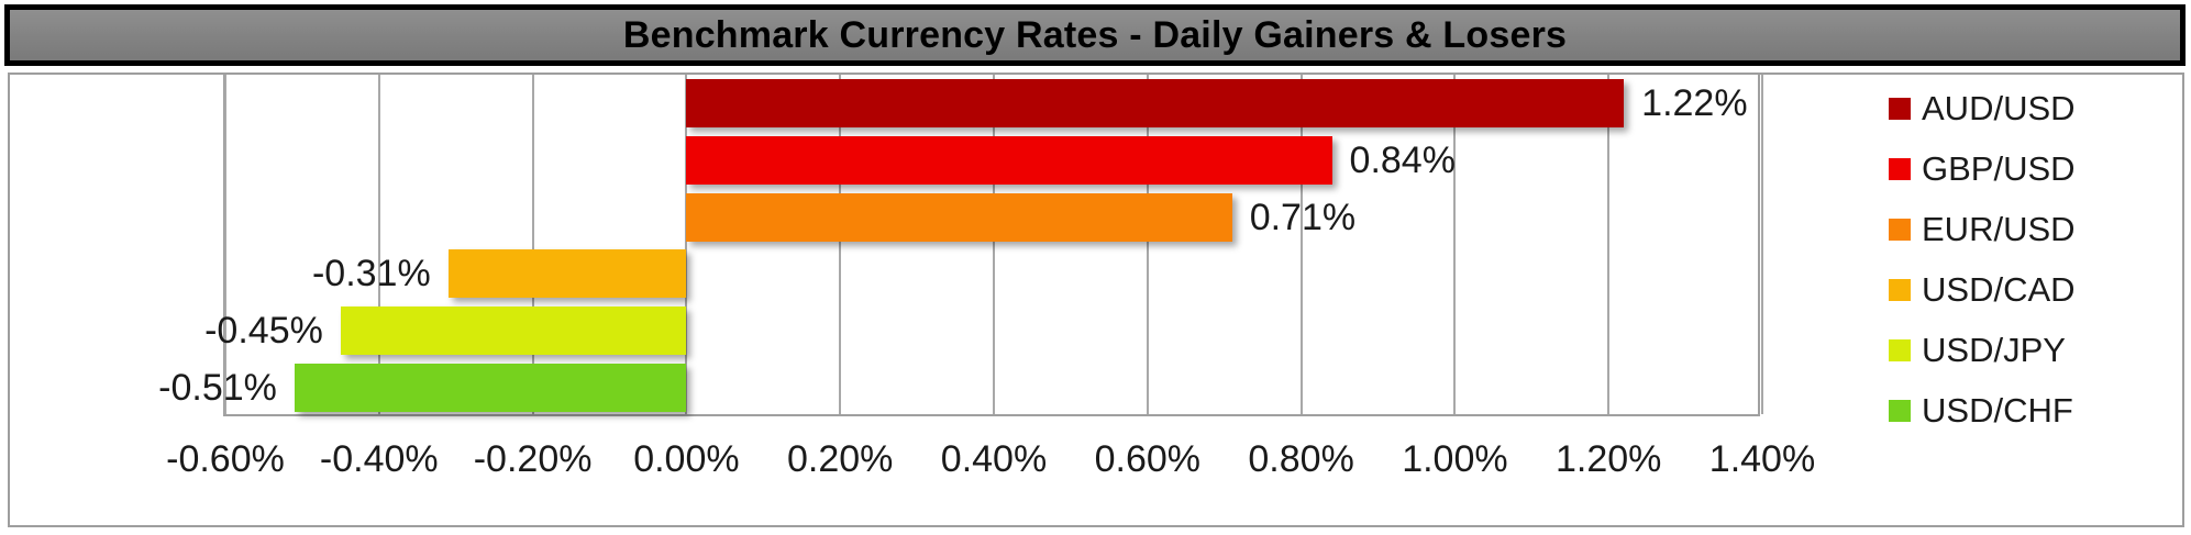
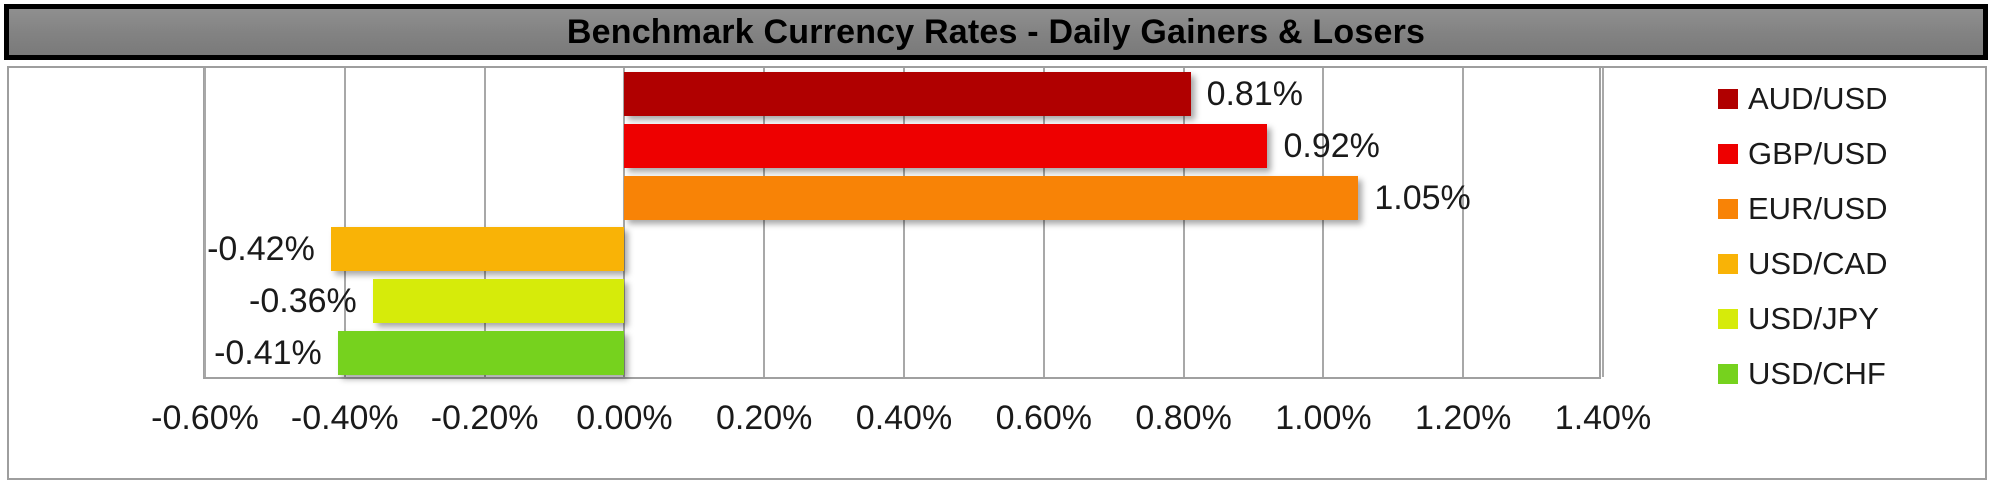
AUD/USD: 1.22% -> 0.81%
GBP/USD: 0.84% -> 0.92%
EUR/USD: 0.71% -> 1.05%
USD/CAD: -0.31% -> -0.42%
USD/JPY: -0.45% -> -0.36%
USD/CHF: -0.51% -> -0.41%
